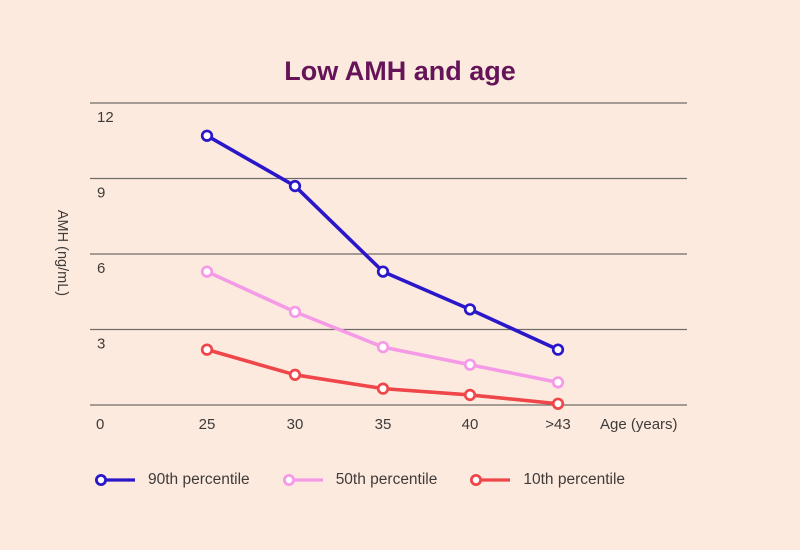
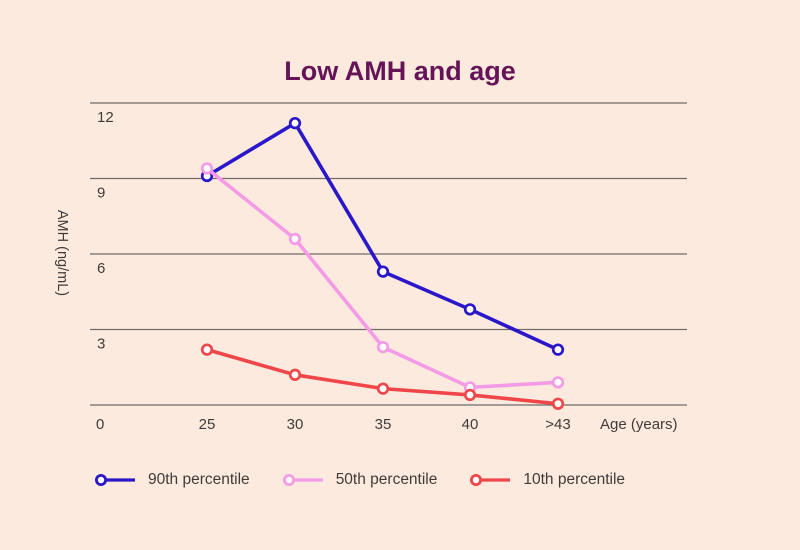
90th percentile/25: 10.7 -> 9.1
50th percentile/25: 5.3 -> 9.4
90th percentile/30: 8.7 -> 11.2
50th percentile/30: 3.7 -> 6.6
50th percentile/40: 1.6 -> 0.7
